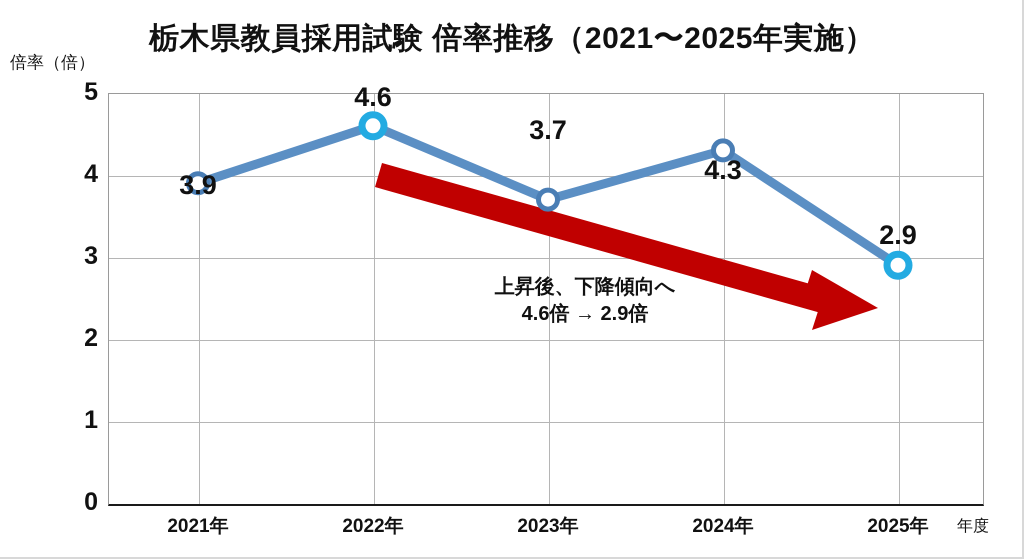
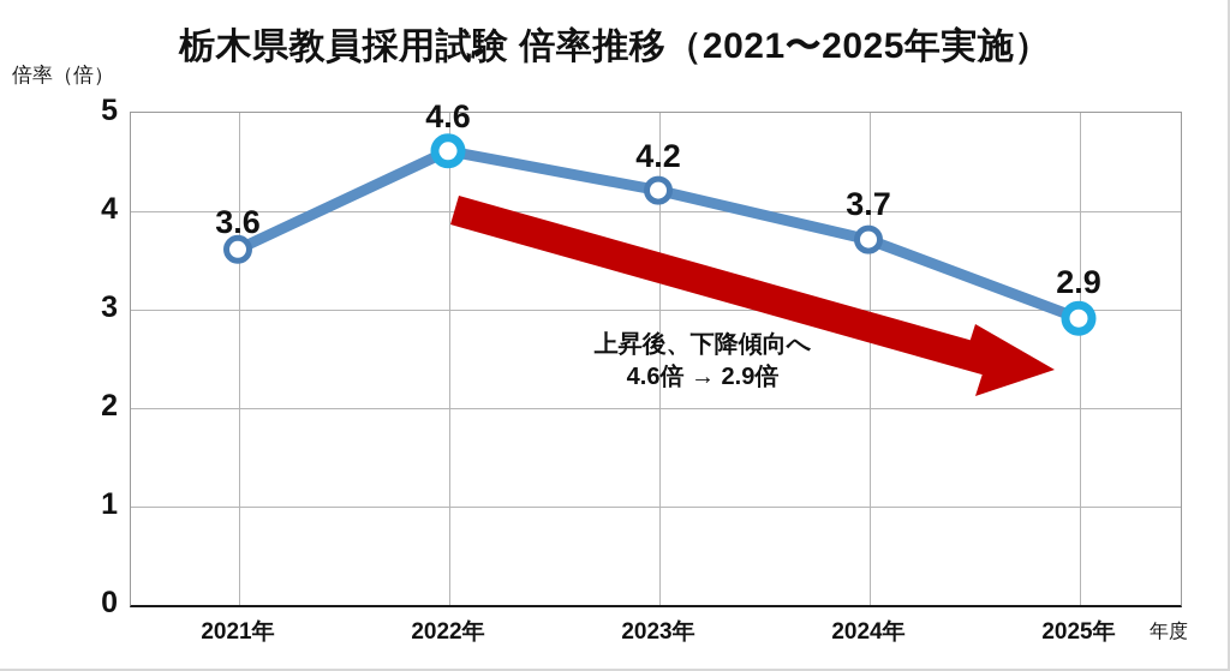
2021年: 3.9 -> 3.6
2023年: 3.7 -> 4.2
2024年: 4.3 -> 3.7
